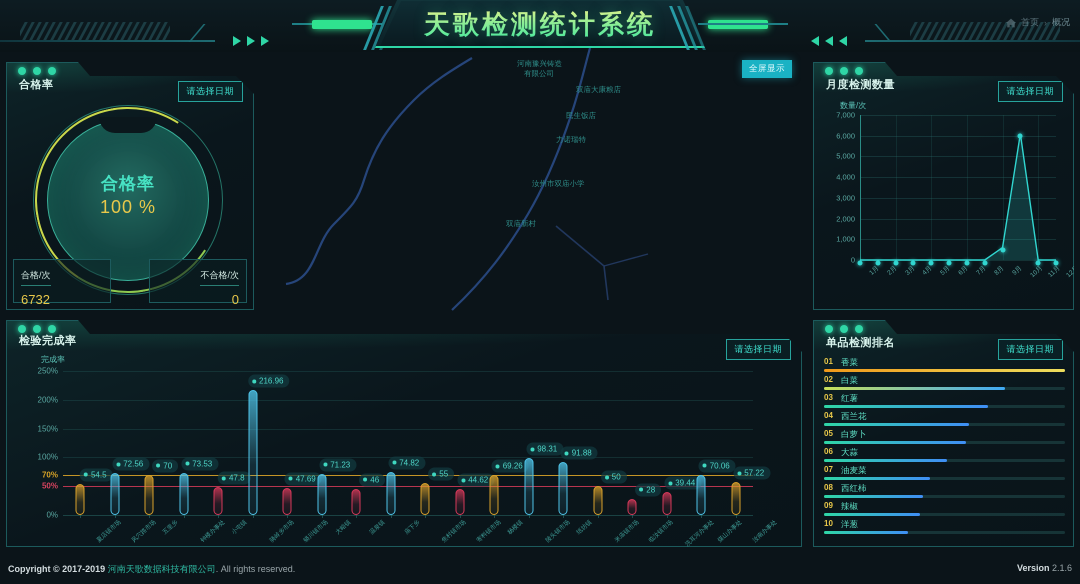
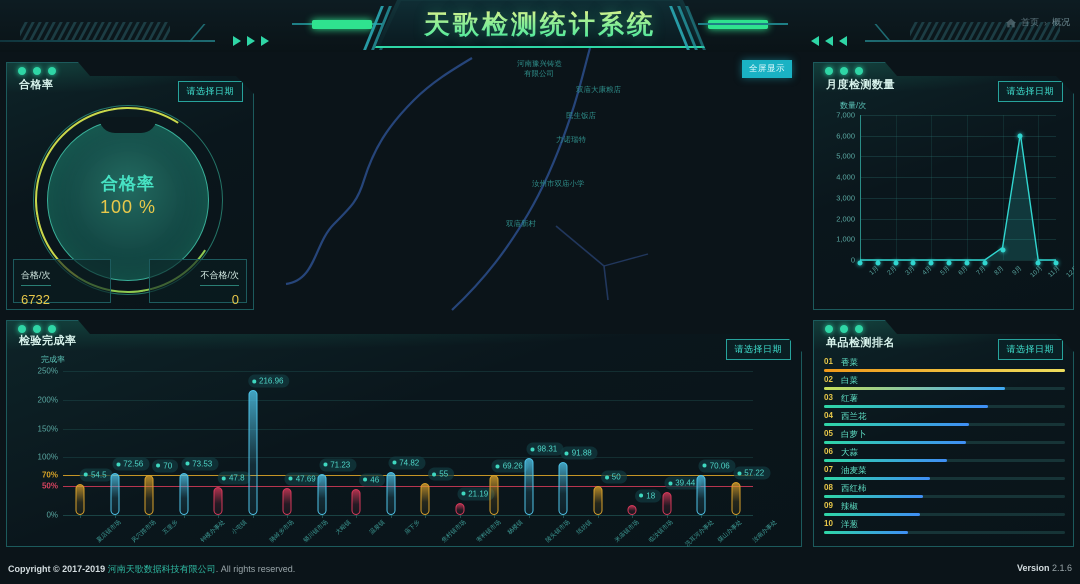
检验完成率/寄料镇市场: 44.62 -> 21.19
检验完成率/临汝镇市场: 28 -> 18
